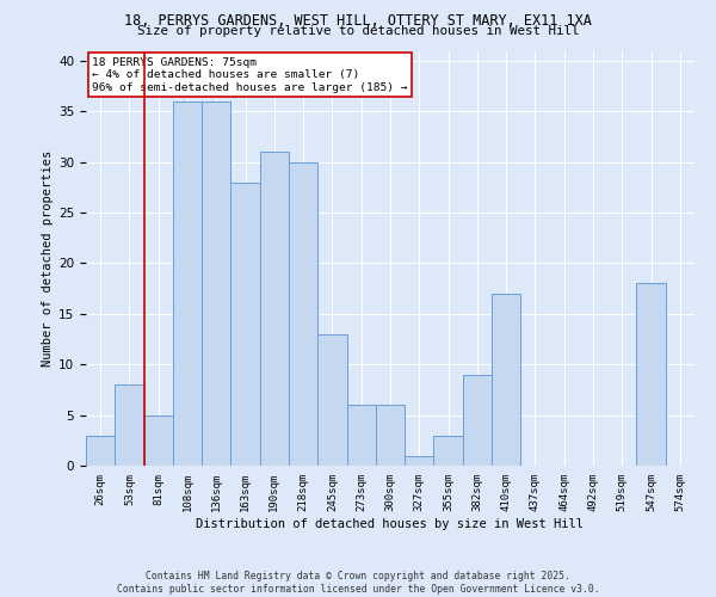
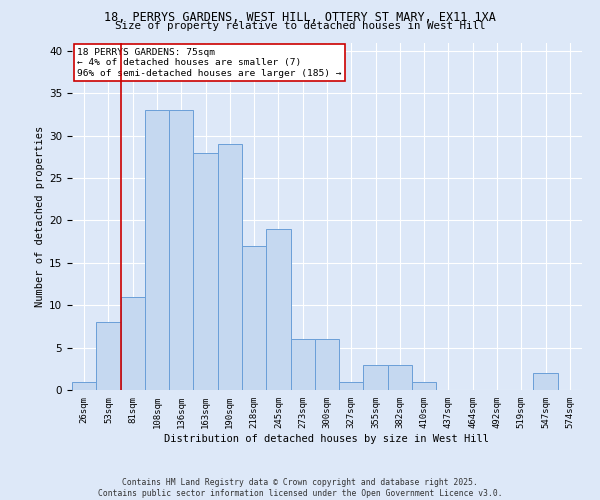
26sqm: 3 -> 1
81sqm: 5 -> 11
108sqm: 36 -> 33
136sqm: 36 -> 33
190sqm: 31 -> 29
218sqm: 30 -> 17
245sqm: 13 -> 19
382sqm: 9 -> 3
410sqm: 17 -> 1
547sqm: 18 -> 2
